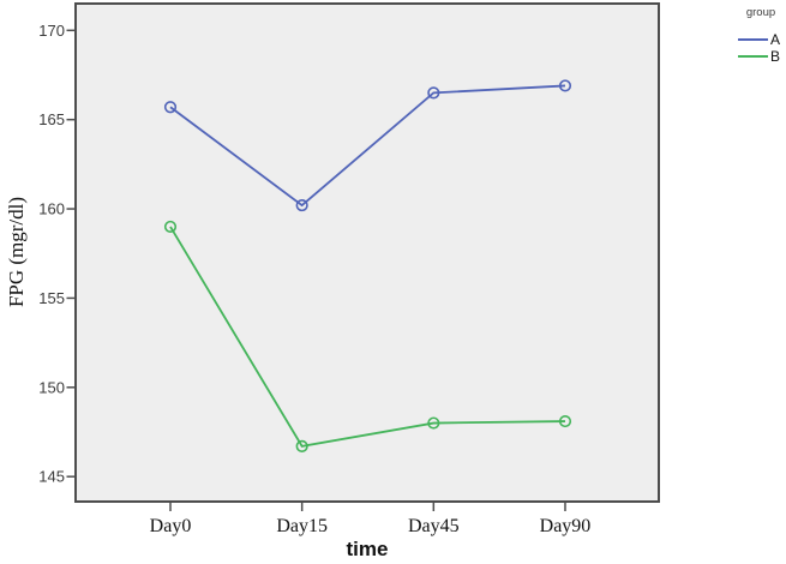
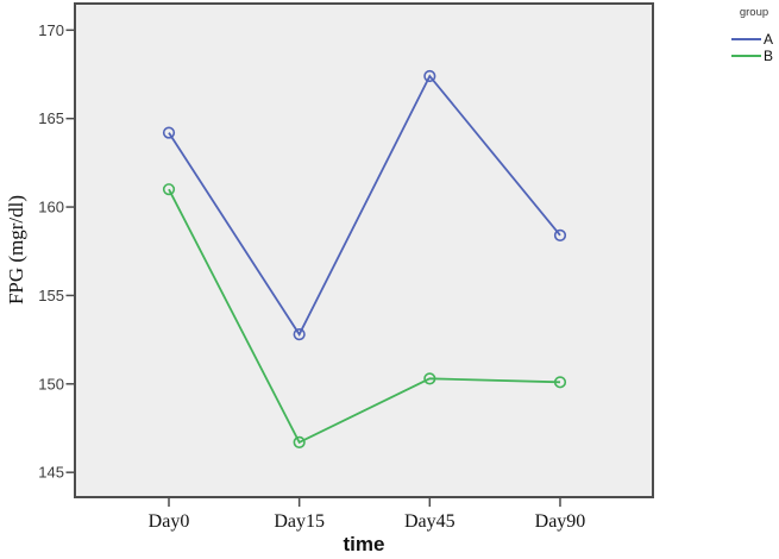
A/Day0: 165.7 -> 164.2
B/Day0: 159.0 -> 161.0
A/Day15: 160.2 -> 152.8
A/Day45: 166.5 -> 167.4
B/Day45: 148.0 -> 150.3
A/Day90: 166.9 -> 158.4
B/Day90: 148.1 -> 150.1
